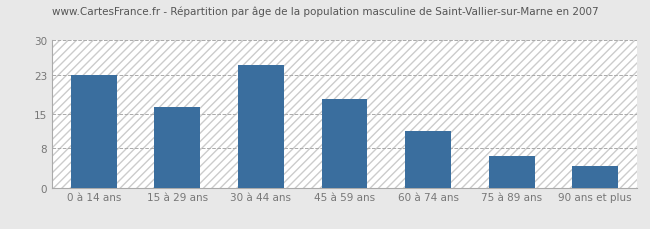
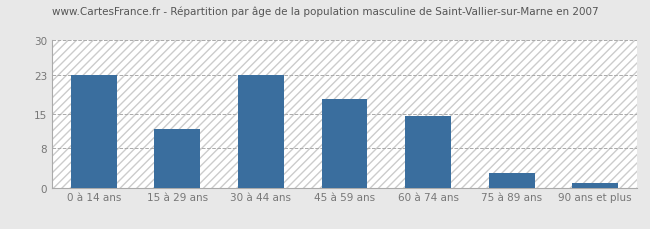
15 à 29 ans: 16.5 -> 12.0
30 à 44 ans: 25.0 -> 23.0
60 à 74 ans: 11.5 -> 14.5
75 à 89 ans: 6.5 -> 3.0
90 ans et plus: 4.5 -> 1.0
